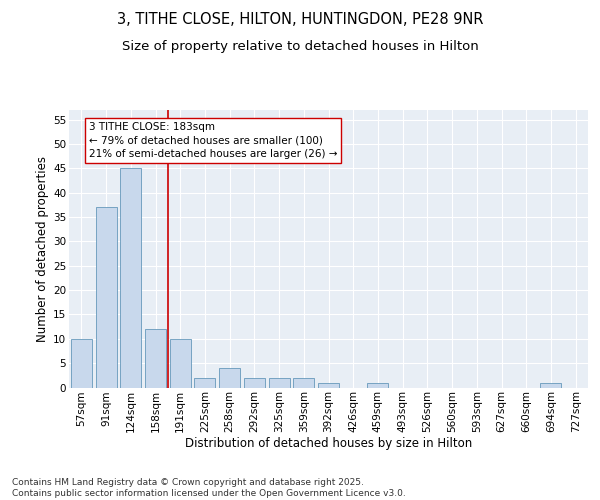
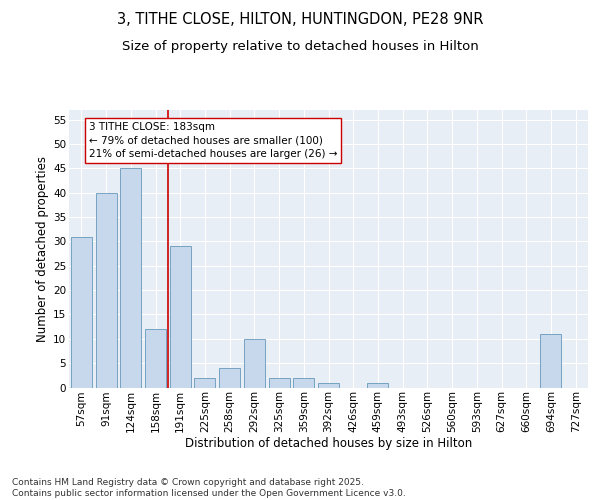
57sqm: 10 -> 31
91sqm: 37 -> 40
191sqm: 10 -> 29
292sqm: 2 -> 10
694sqm: 1 -> 11
